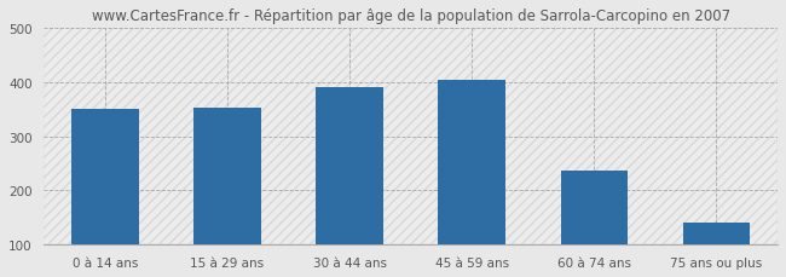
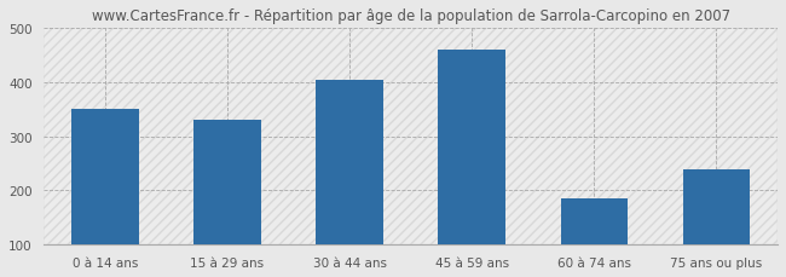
15 à 29 ans: 353 -> 330
30 à 44 ans: 390 -> 405
45 à 59 ans: 403 -> 460
60 à 74 ans: 237 -> 185
75 ans ou plus: 140 -> 240
